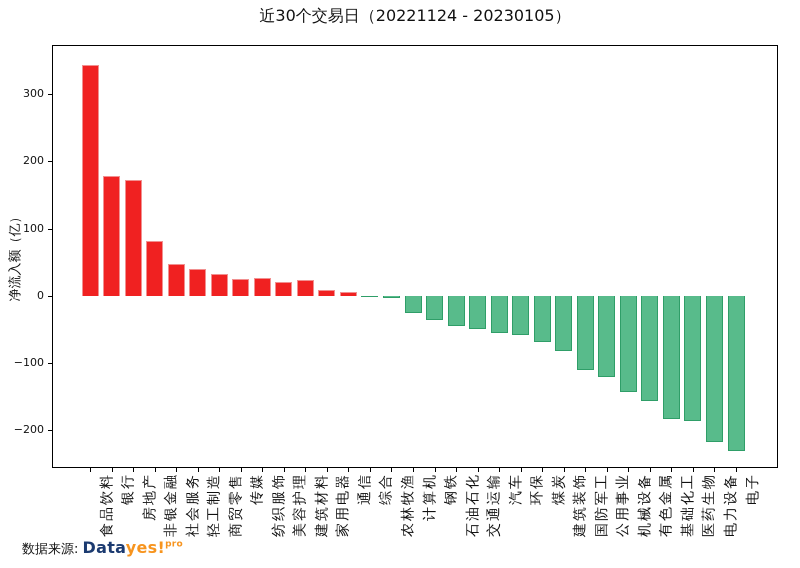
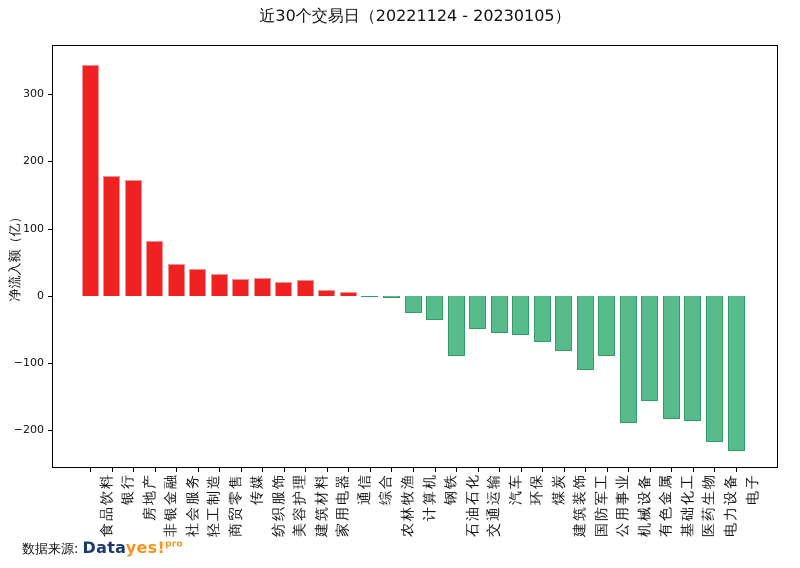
石油石化: -40 -> -90
公用事业: -120 -> -90
机械设备: -140 -> -190
